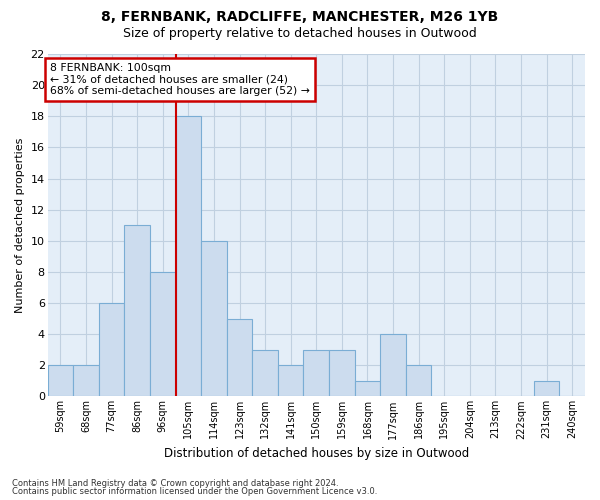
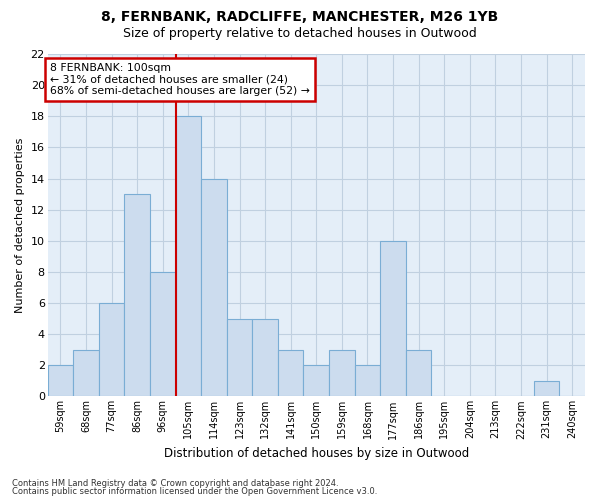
68sqm: 2 -> 3
86sqm: 11 -> 13
114sqm: 10 -> 14
132sqm: 3 -> 5
141sqm: 2 -> 3
150sqm: 3 -> 2
168sqm: 1 -> 2
177sqm: 4 -> 10
186sqm: 2 -> 3
